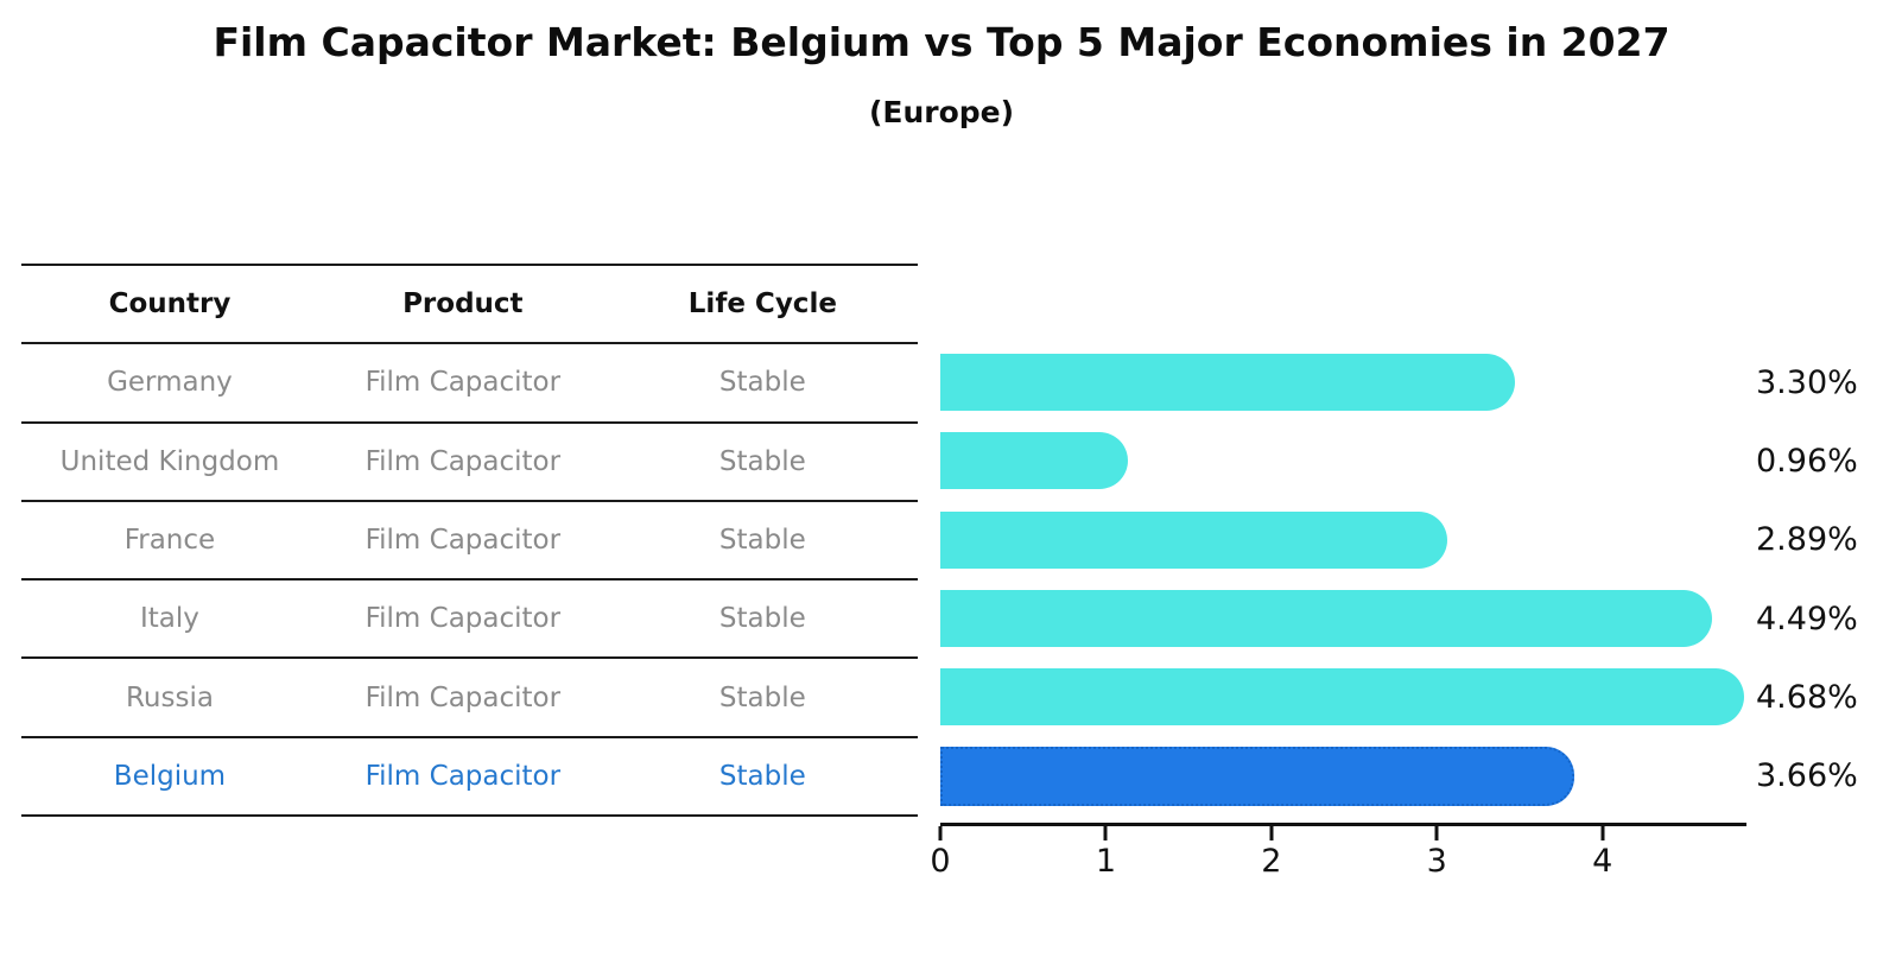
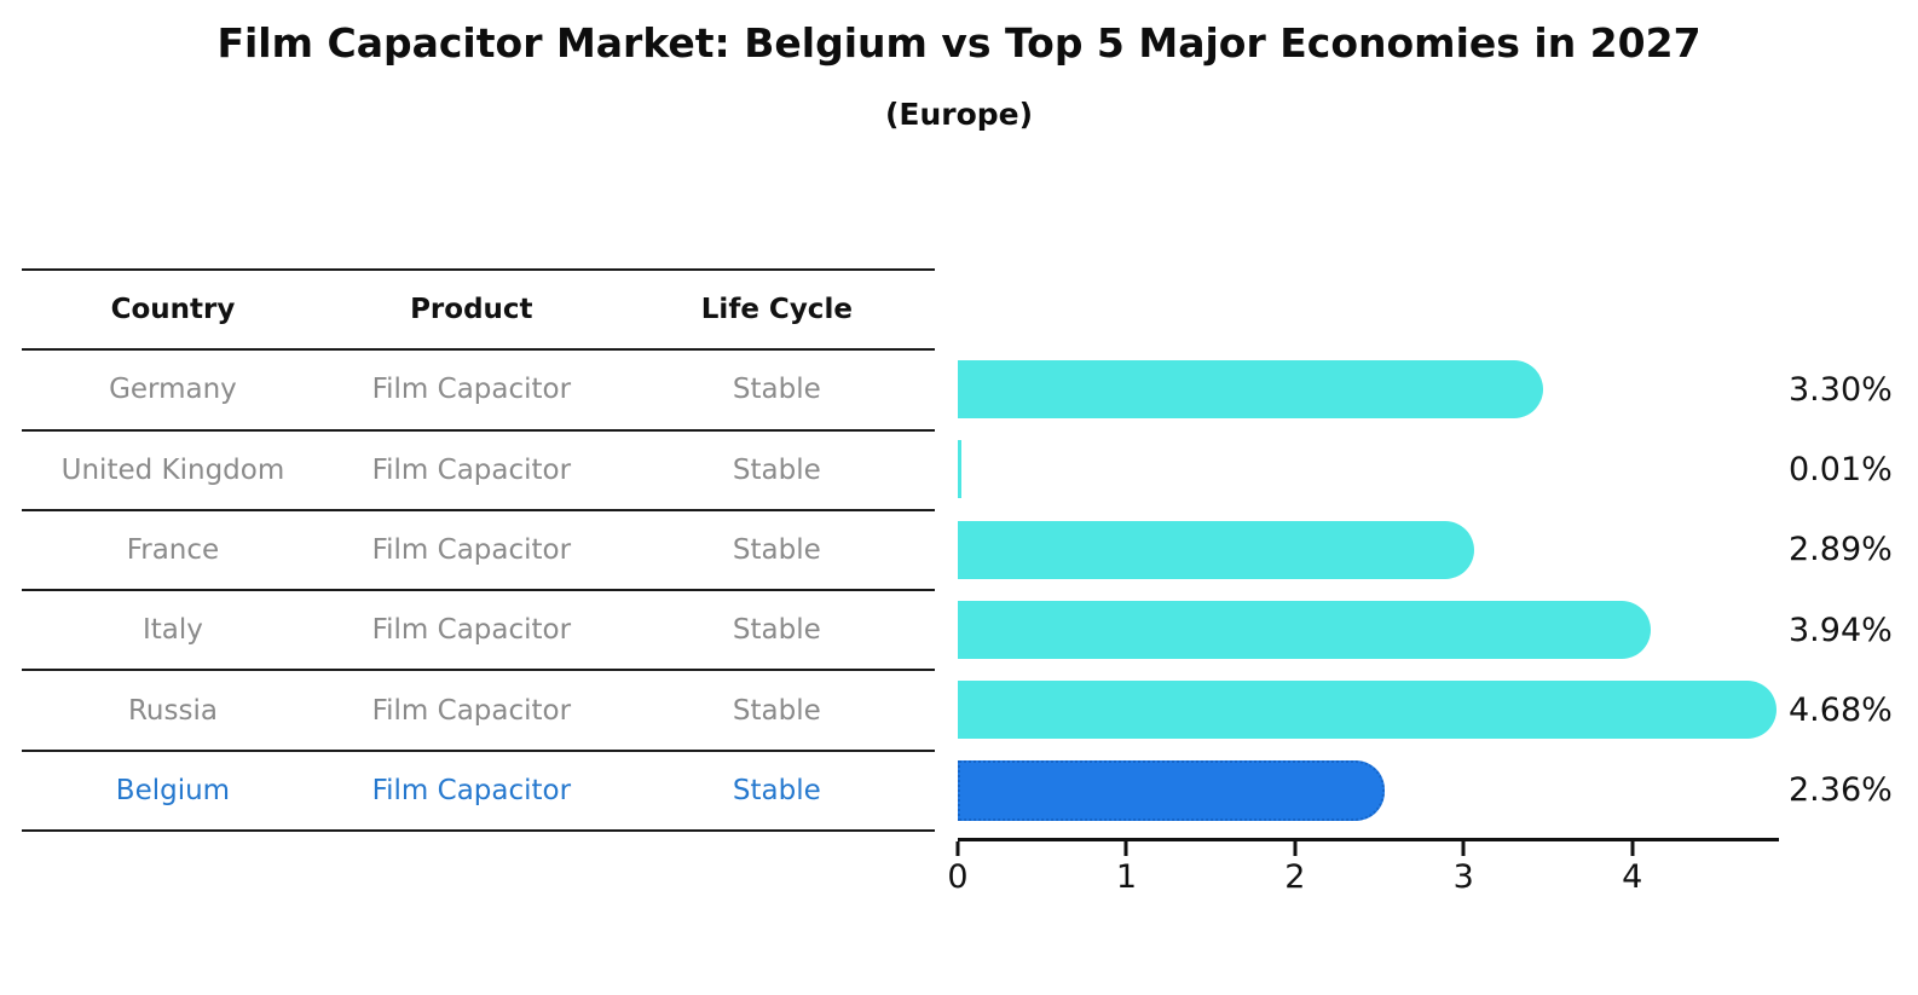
United Kingdom: 0.96% -> 0.01%
Italy: 4.49% -> 3.94%
Belgium: 3.66% -> 2.36%
